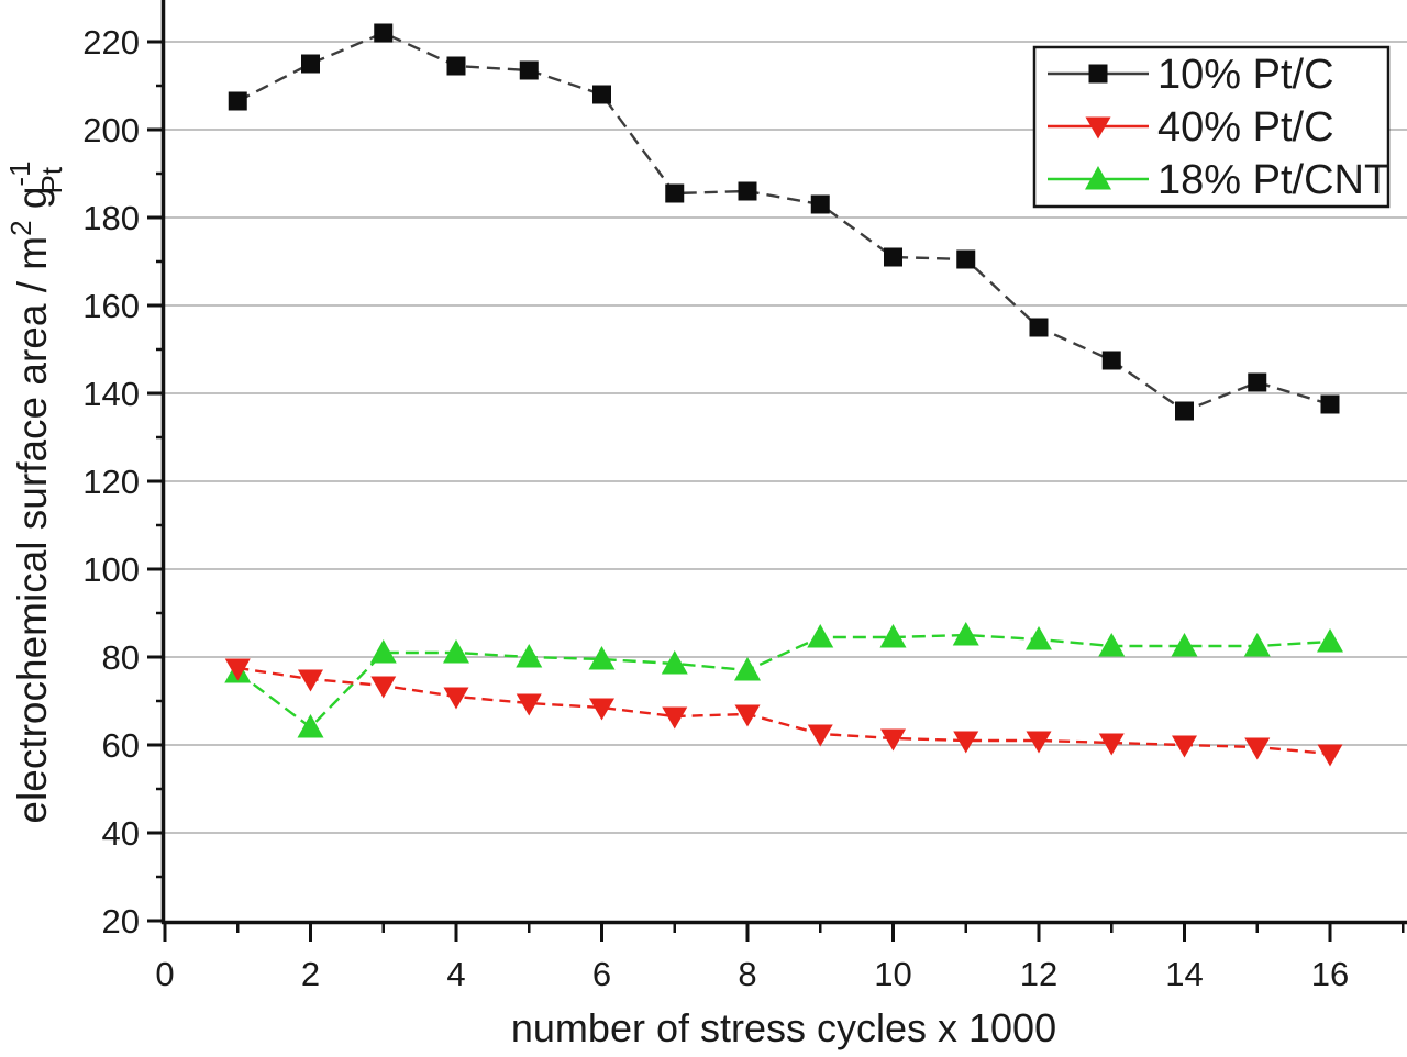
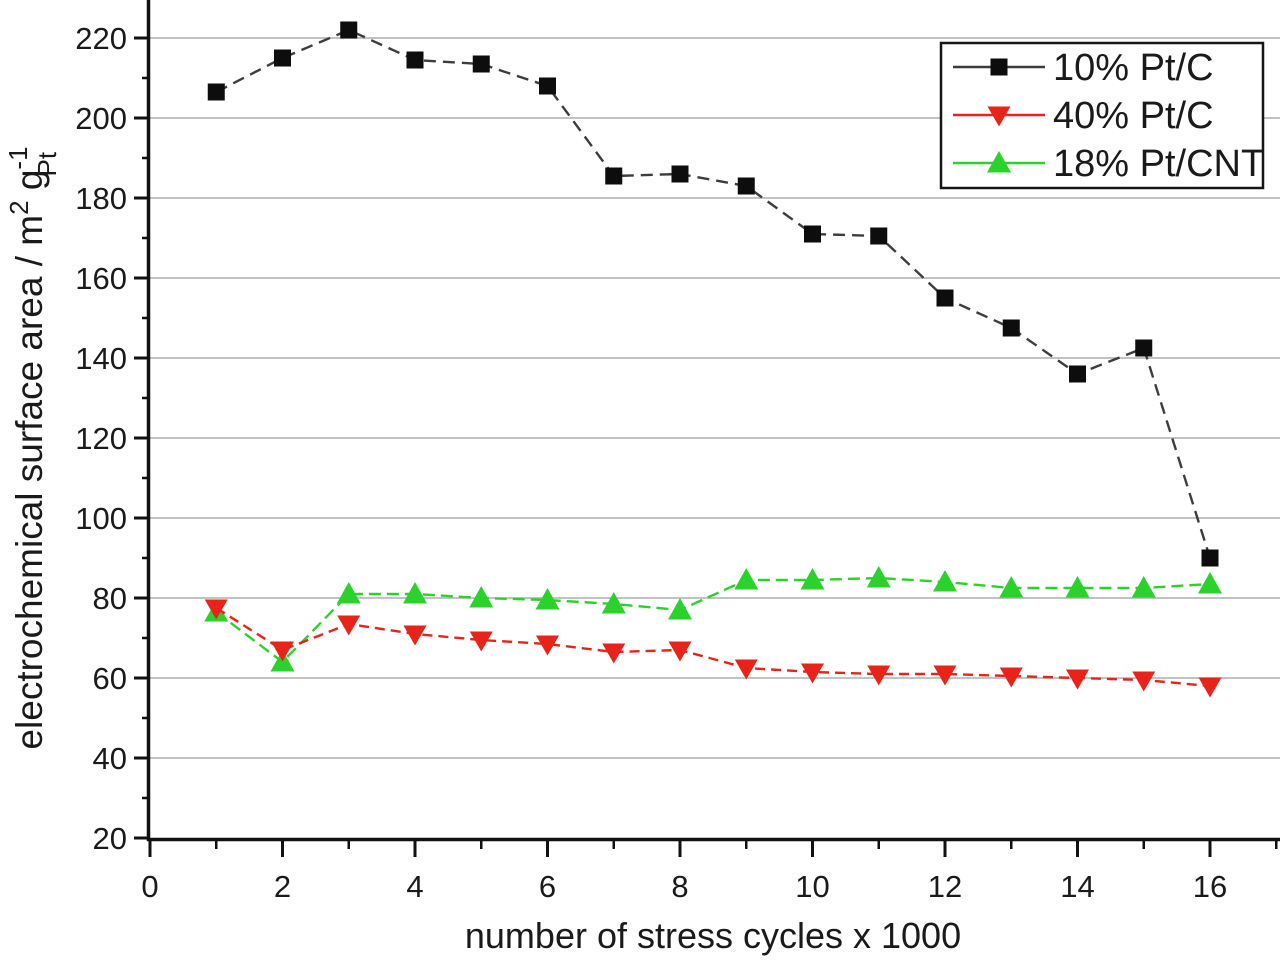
40% Pt/C/2: 75 -> 67
10% Pt/C/16: 138 -> 90
